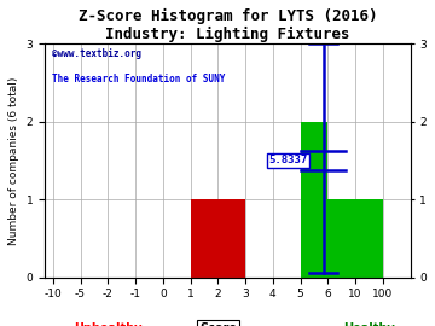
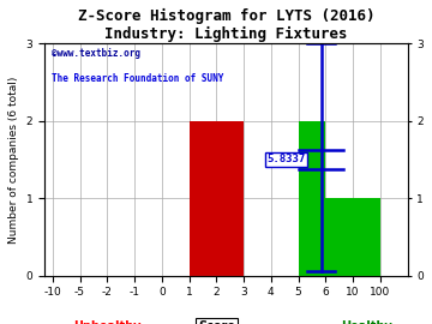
2: 1 -> 2
